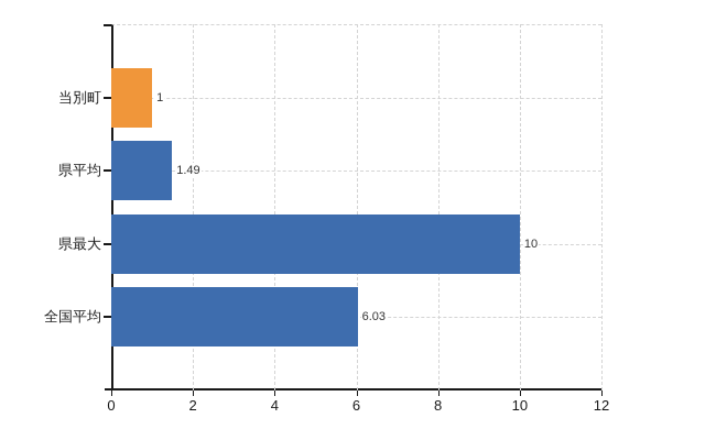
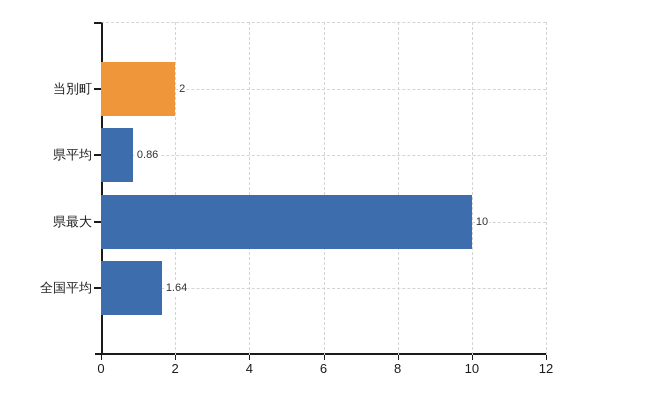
当別町: 1 -> 2
県平均: 1.49 -> 0.86
全国平均: 6.03 -> 1.64
